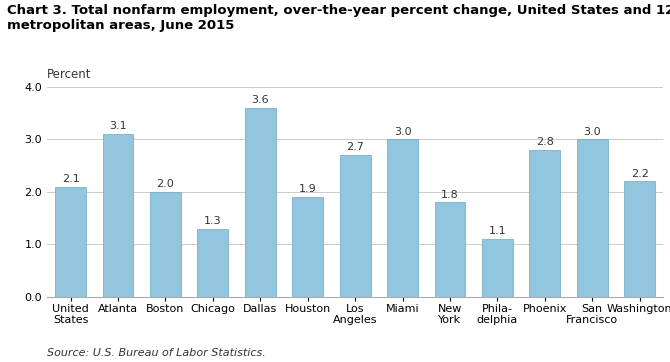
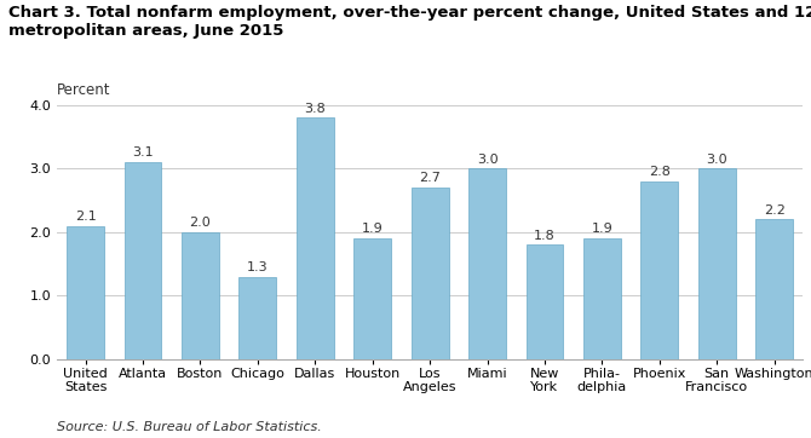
Dallas: 3.6 -> 3.8
Phila- delphia: 1.1 -> 1.9
